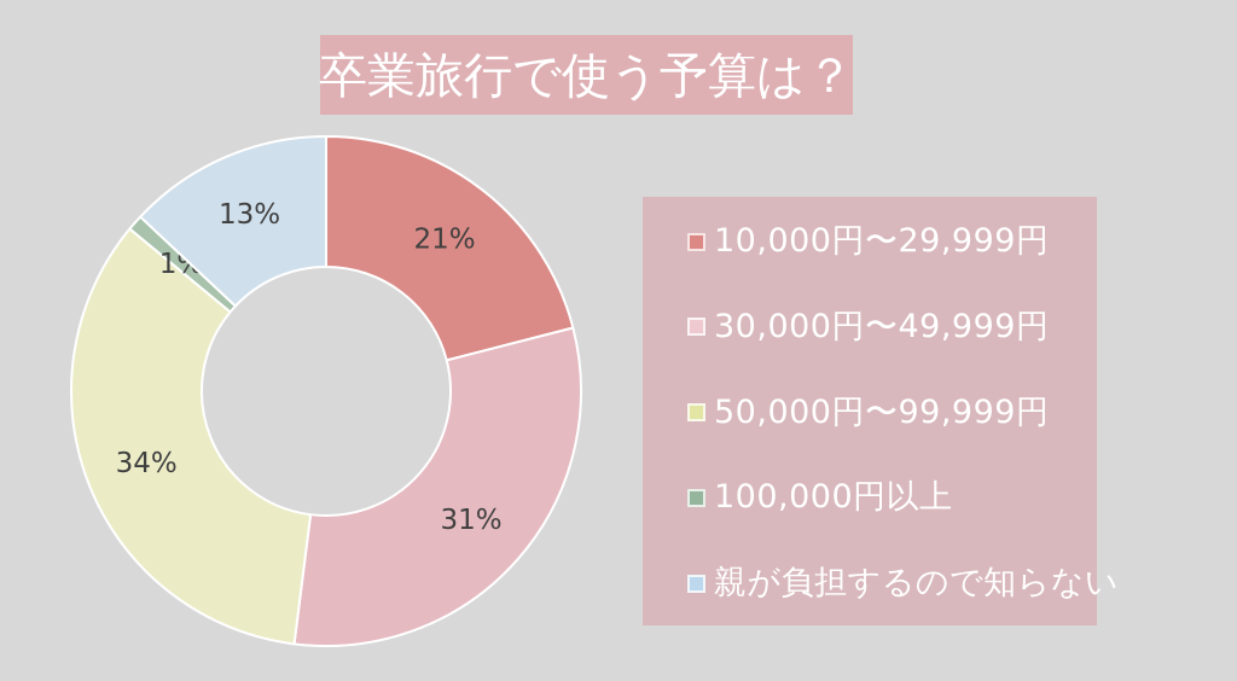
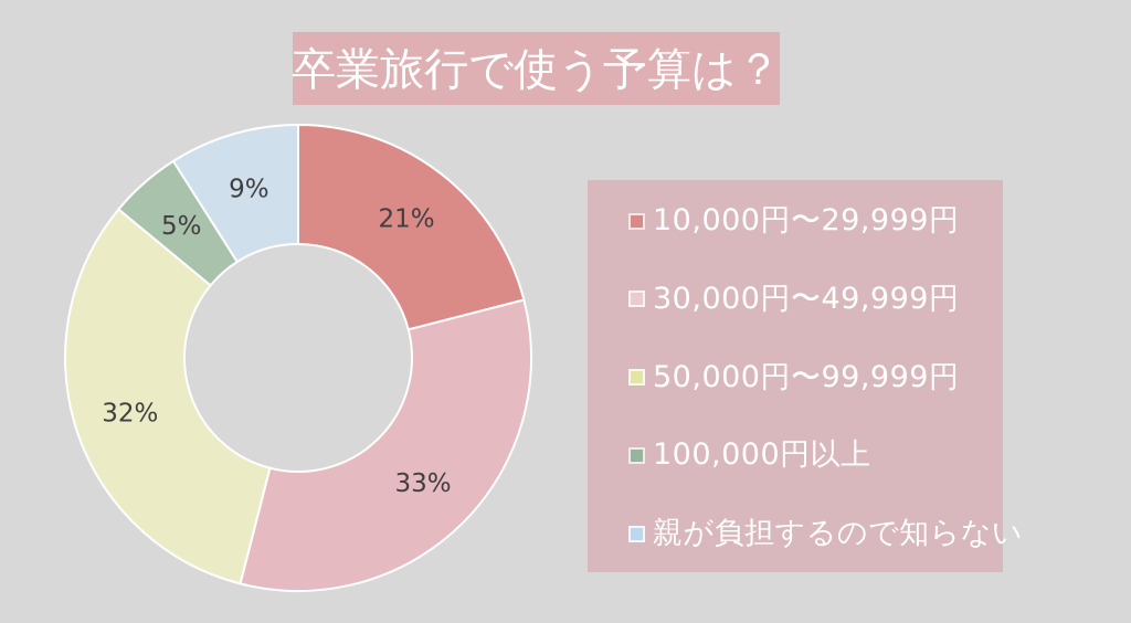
30,000円〜49,999円: 31% -> 33%
50,000円〜99,999円: 34% -> 32%
100,000円以上: 1% -> 5%
親が負担するので知らない: 13% -> 9%
